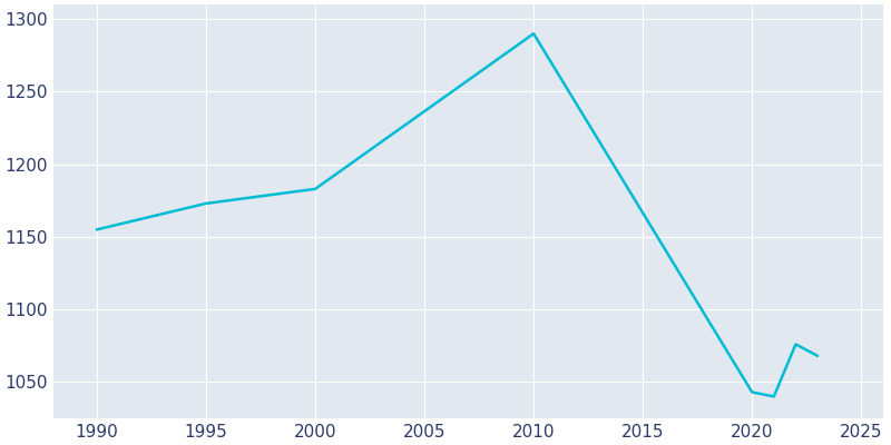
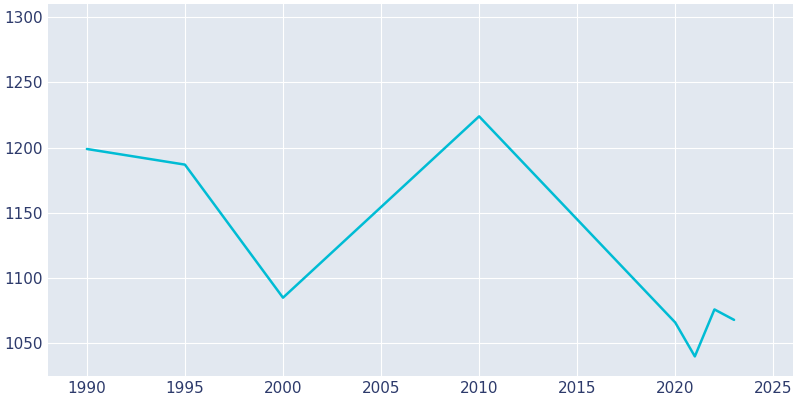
1990: 1155 -> 1199
1995: 1173 -> 1187
2000: 1183 -> 1085
2010: 1290 -> 1224
2020: 1043 -> 1066
